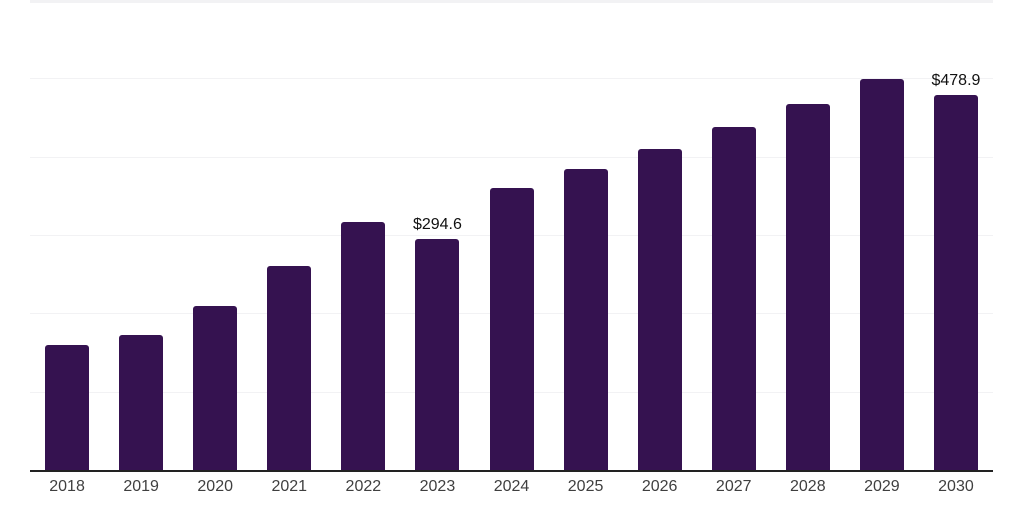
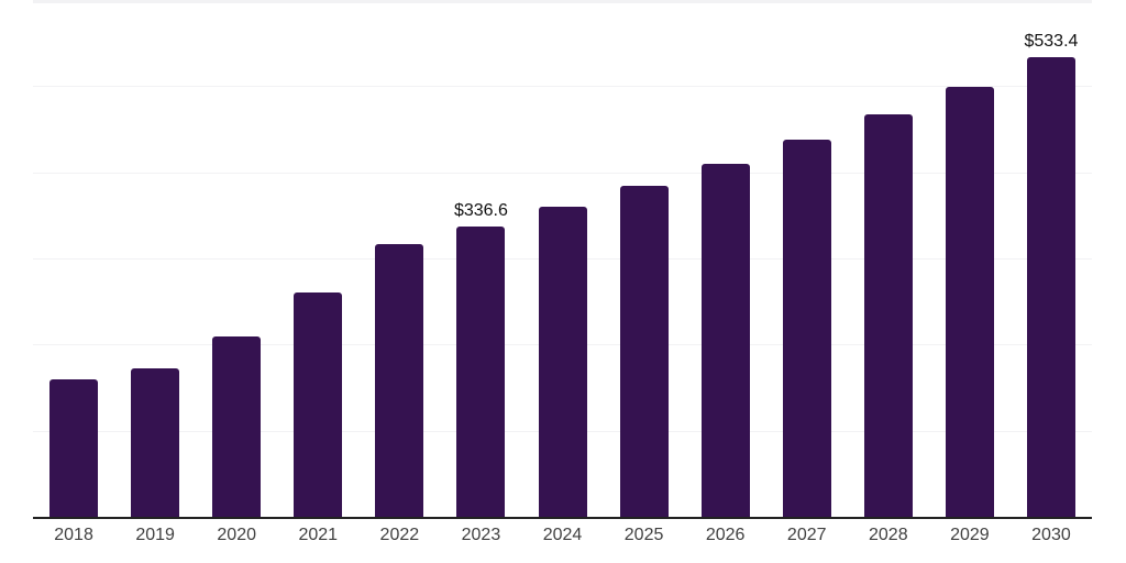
2023: $294.6 -> $336.6
2030: $478.9 -> $533.4
